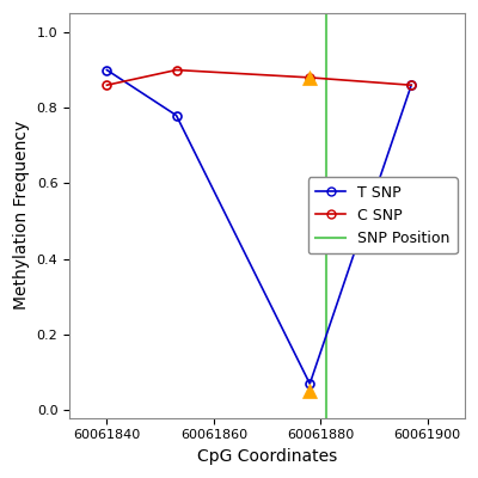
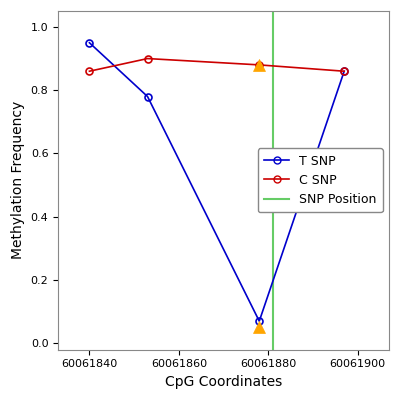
T SNP/60061840: 0.90 -> 0.95
